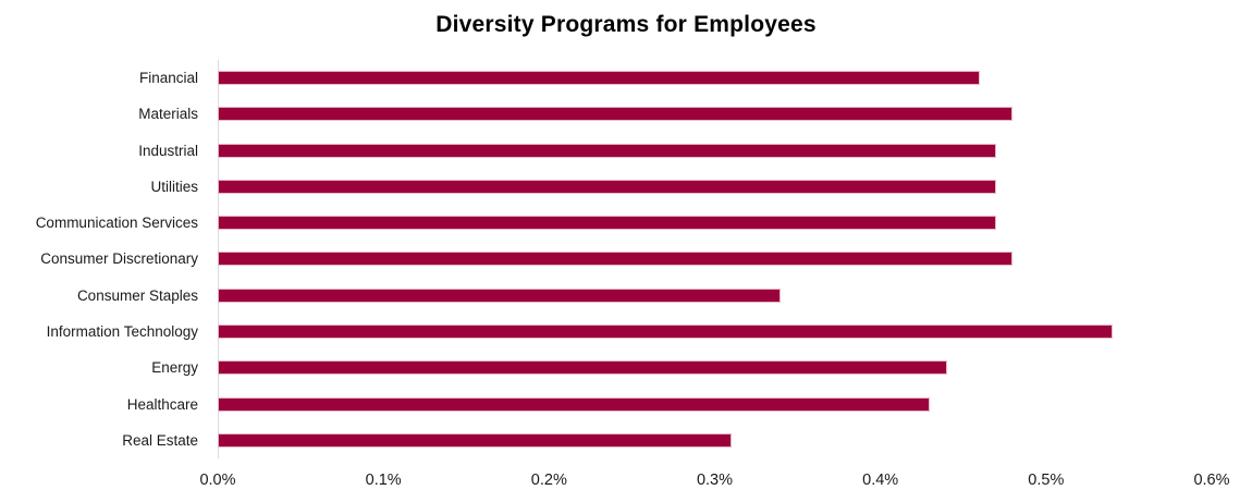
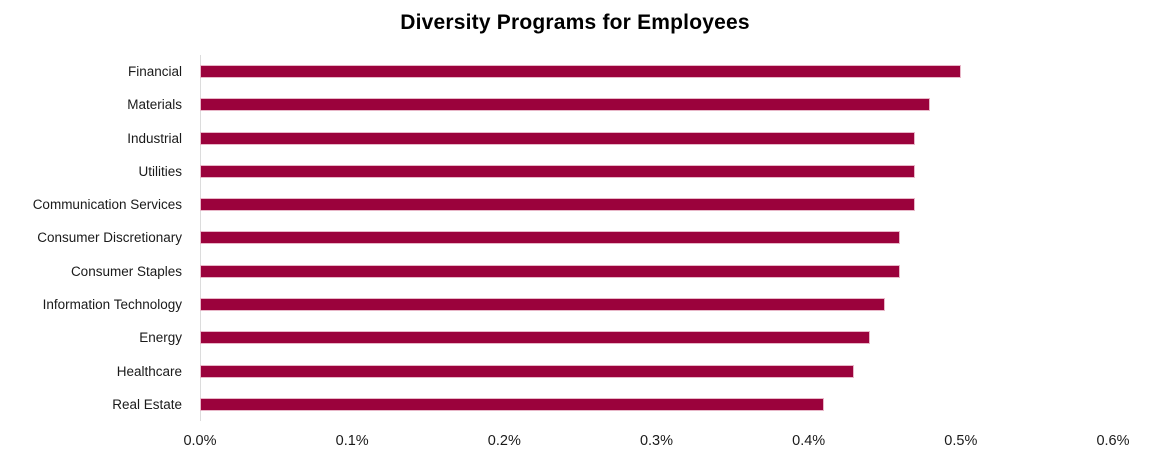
Financial: 0.46% -> 0.50%
Consumer Discretionary: 0.48% -> 0.46%
Consumer Staples: 0.34% -> 0.46%
Information Technology: 0.54% -> 0.45%
Real Estate: 0.31% -> 0.41%
